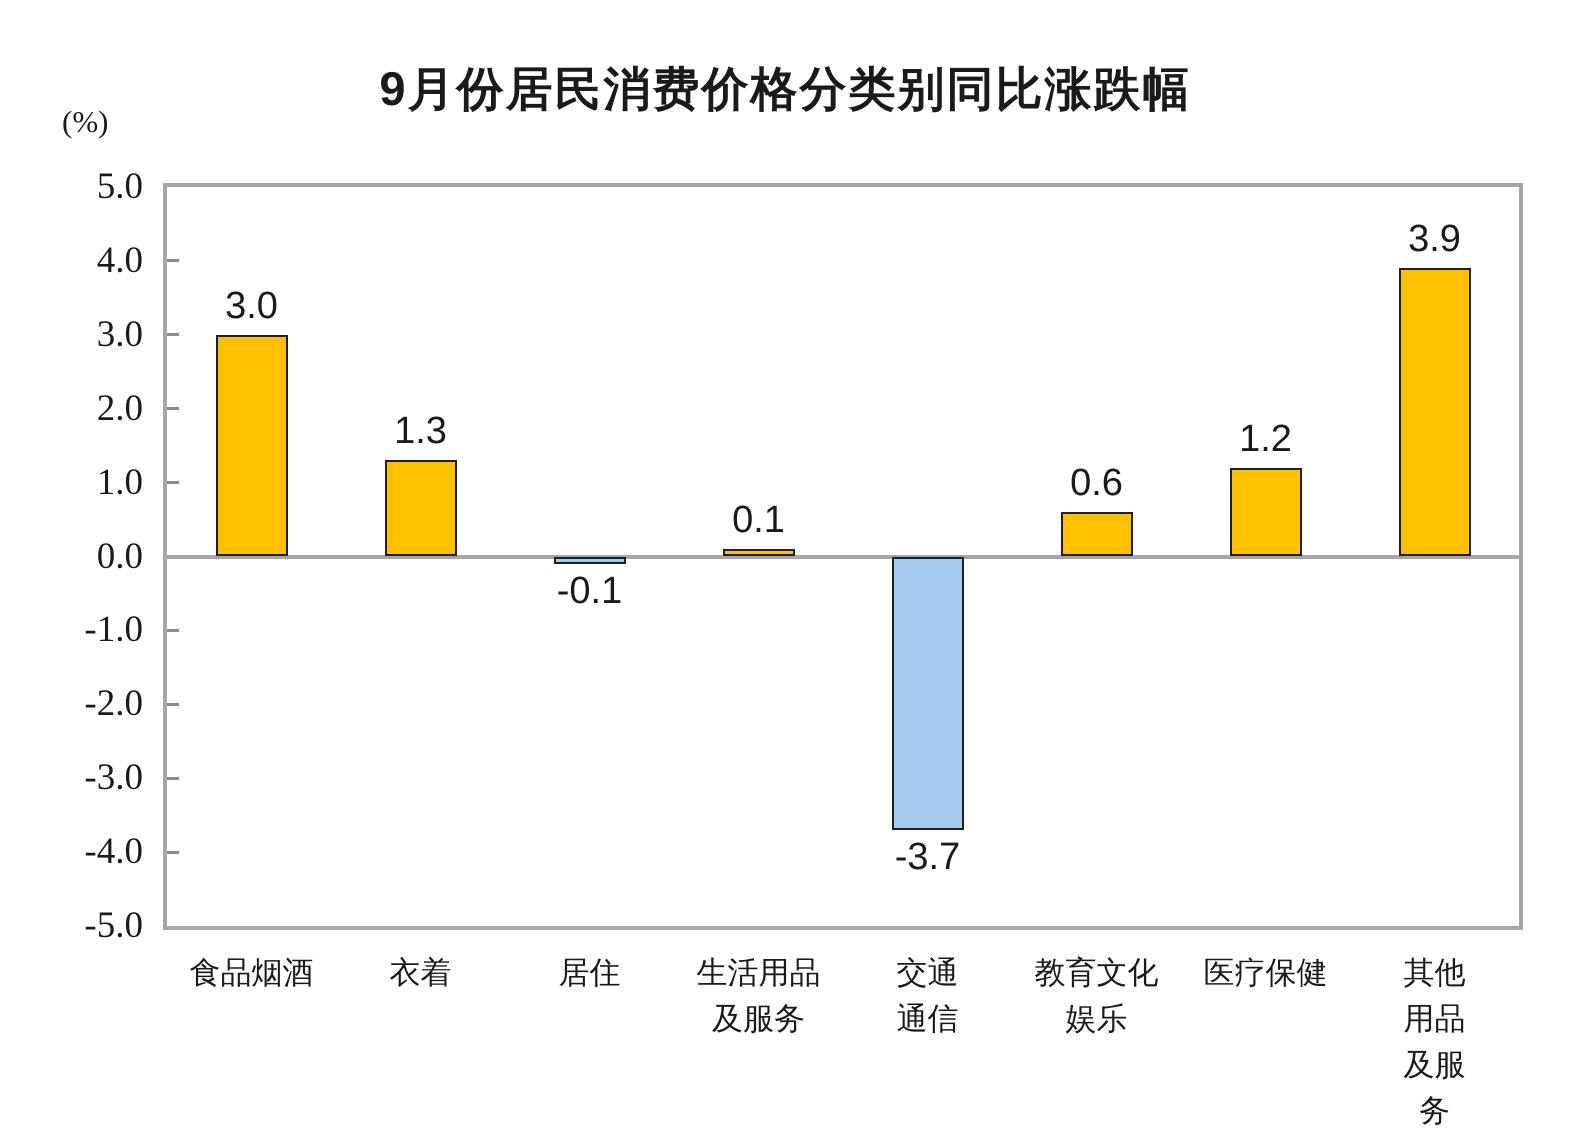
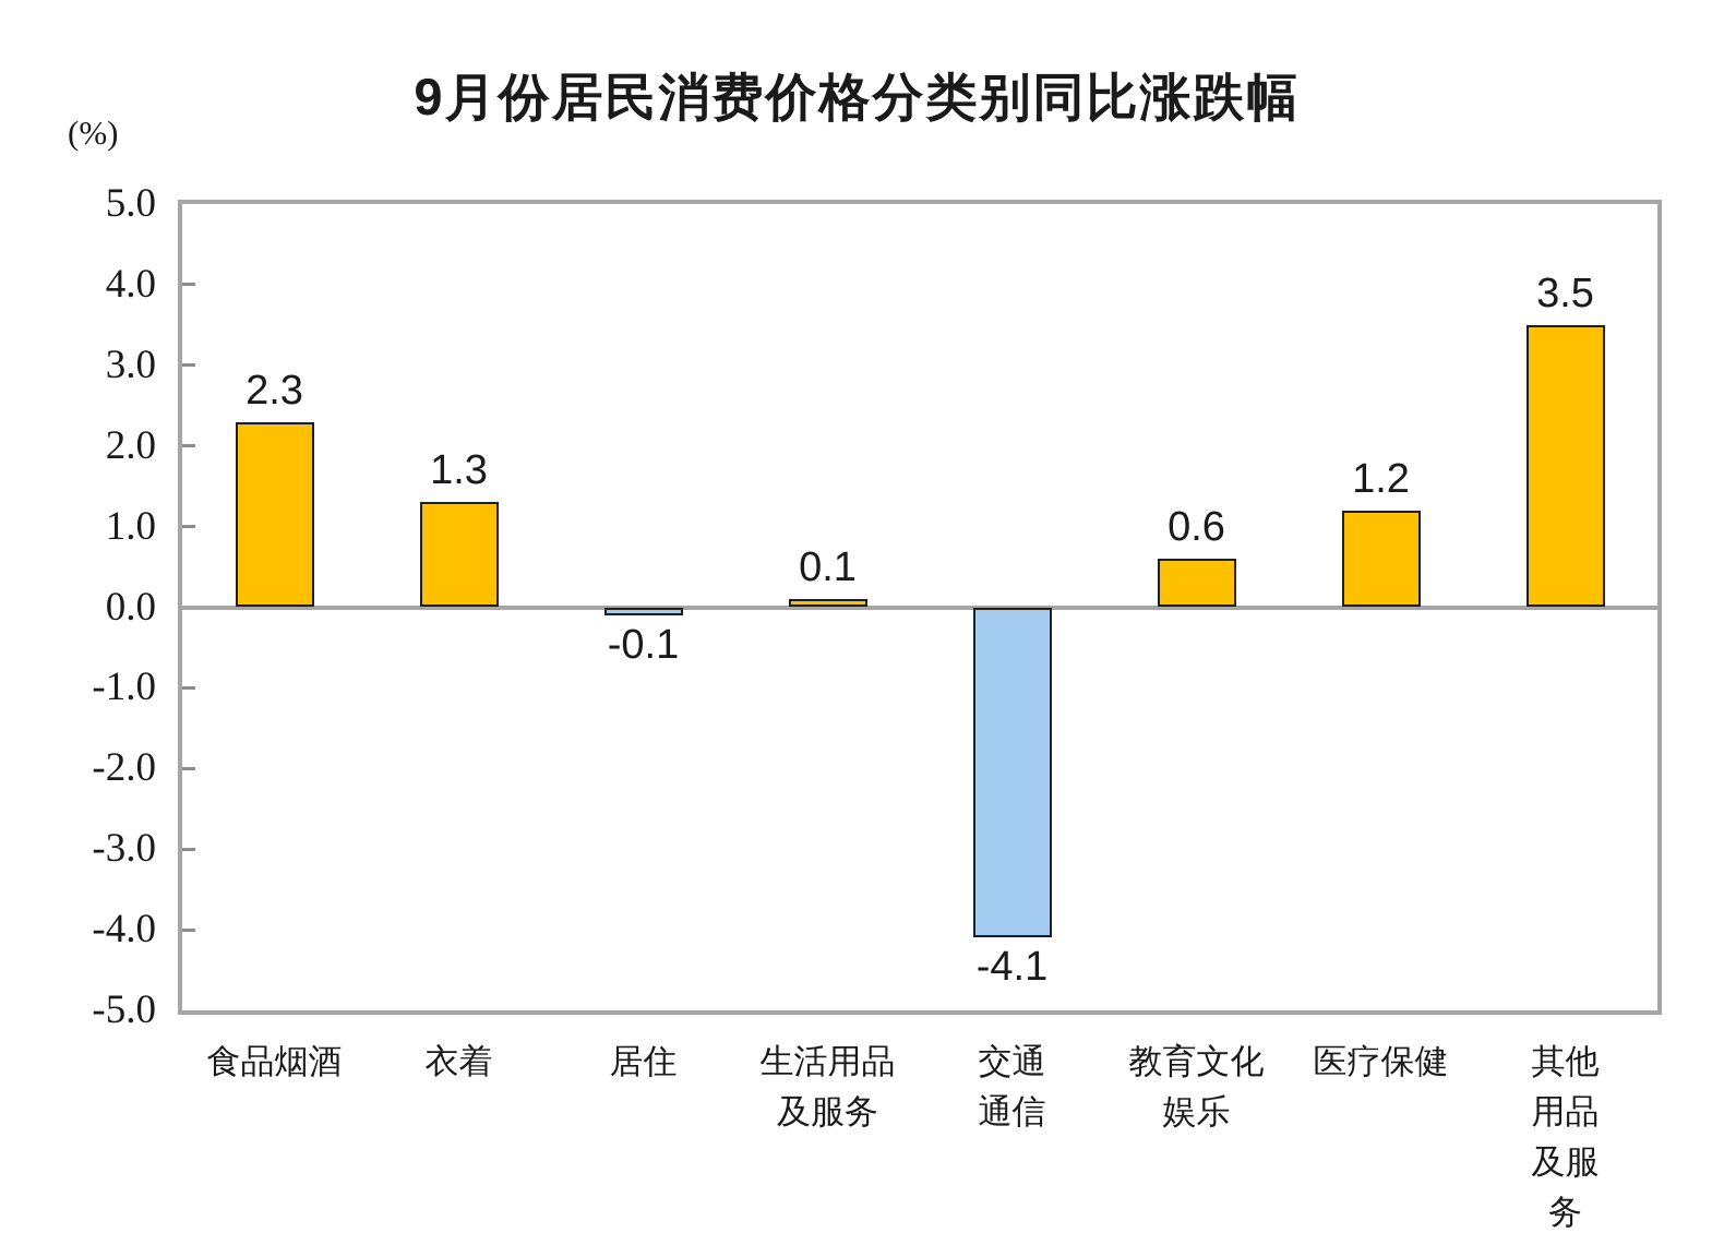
食品烟酒: 3.0 -> 2.3
交通 通信: -3.7 -> -4.1
其他用品 及服务: 3.9 -> 3.5
